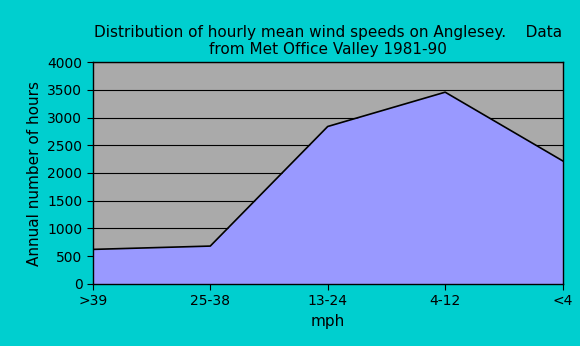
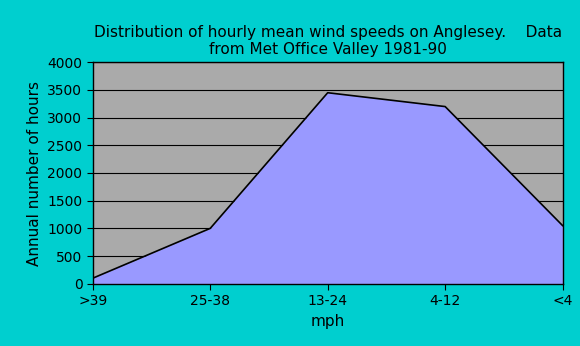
>39: 620 -> 100
25-38: 680 -> 1000
13-24: 2840 -> 3450
4-12: 3460 -> 3200
<4: 2220 -> 1050
